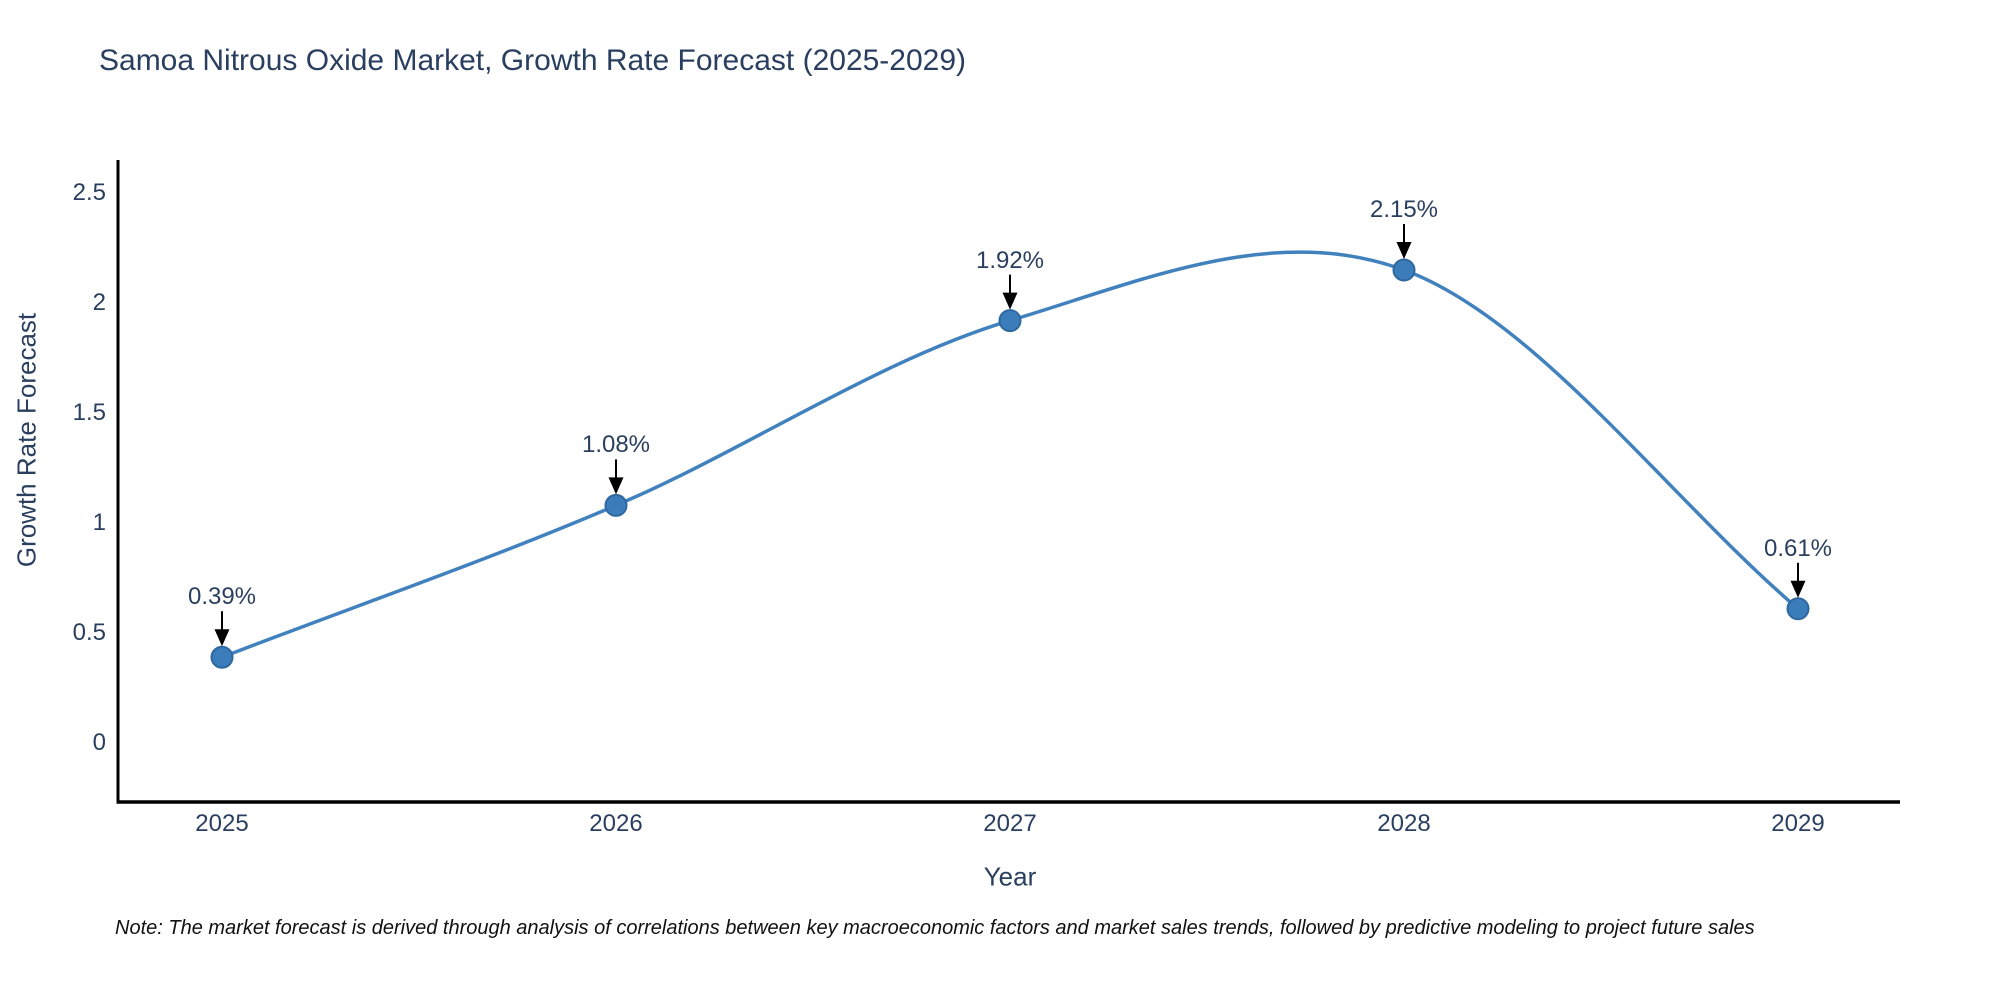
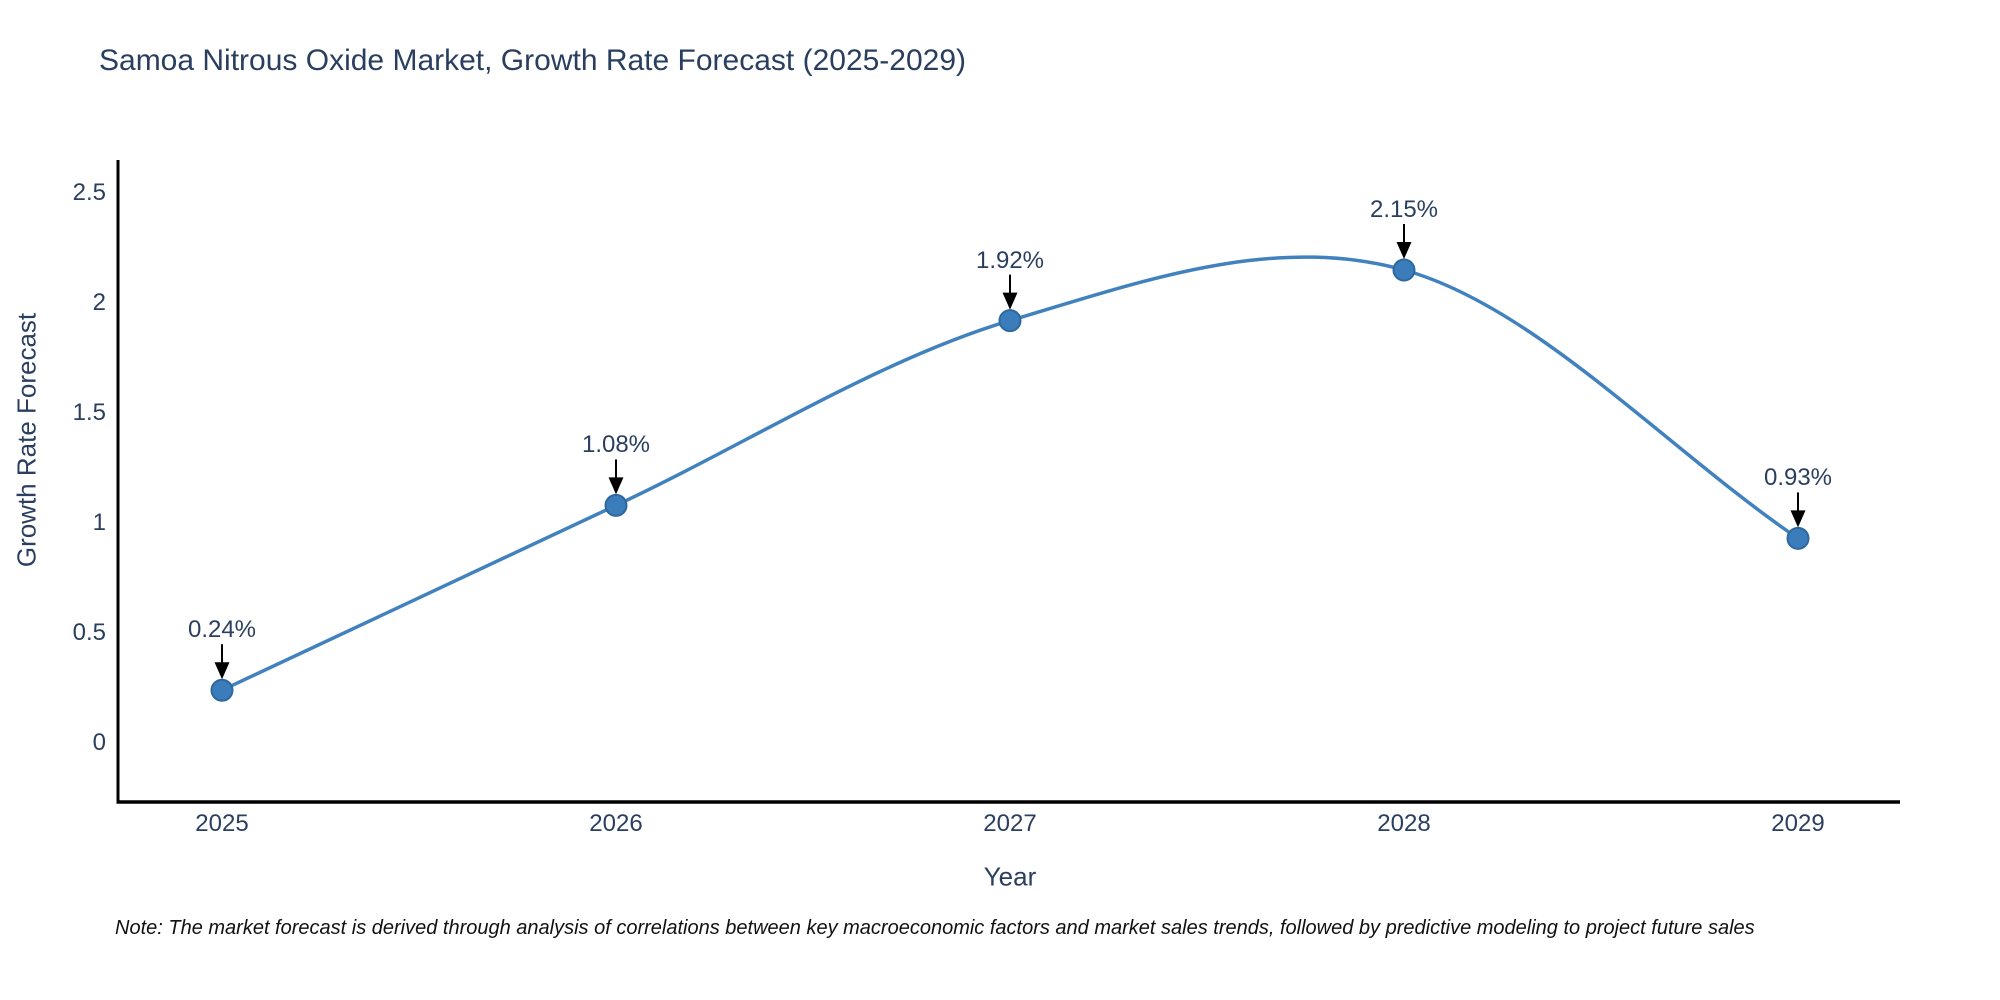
2025: 0.39% -> 0.24%
2029: 0.61% -> 0.93%
